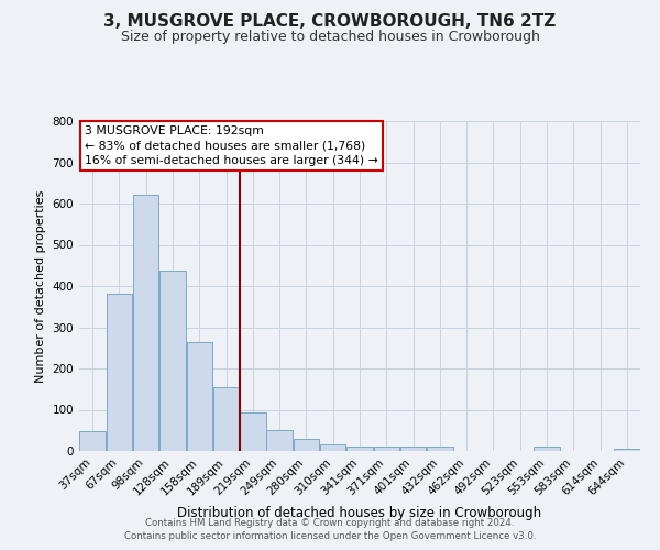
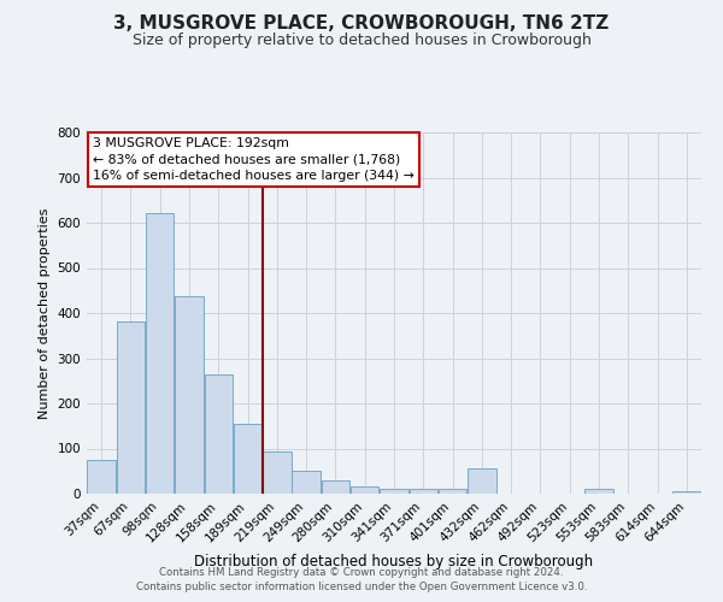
37sqm: 47 -> 75
432sqm: 10 -> 55
